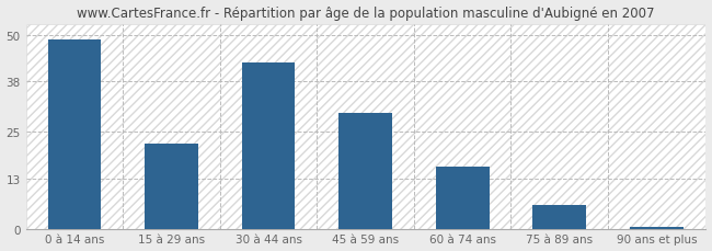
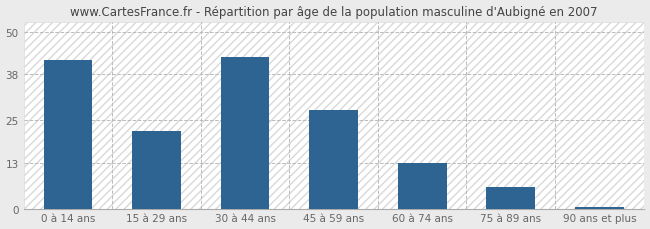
0 à 14 ans: 49.0 -> 42.0
45 à 59 ans: 30.0 -> 28.0
60 à 74 ans: 16.0 -> 13.0
